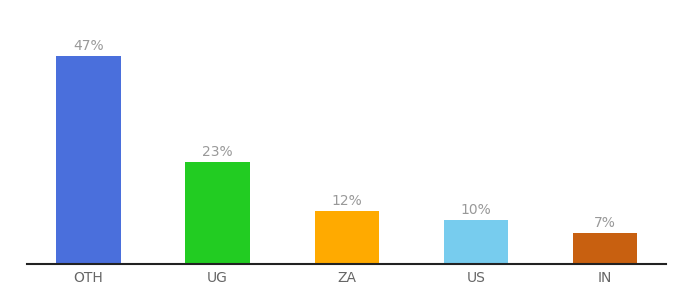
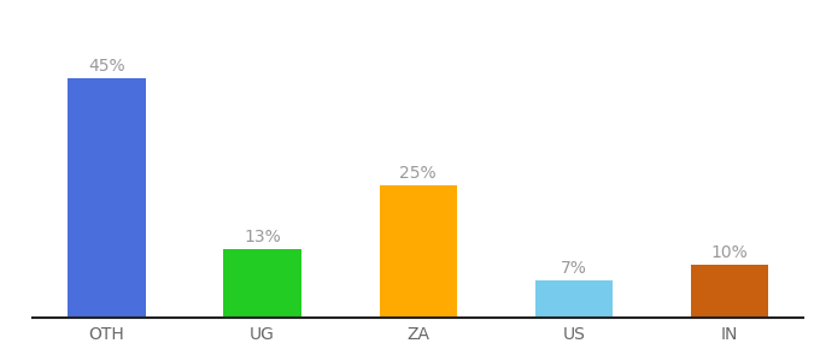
OTH: 47% -> 45%
UG: 23% -> 13%
ZA: 12% -> 25%
US: 10% -> 7%
IN: 7% -> 10%
